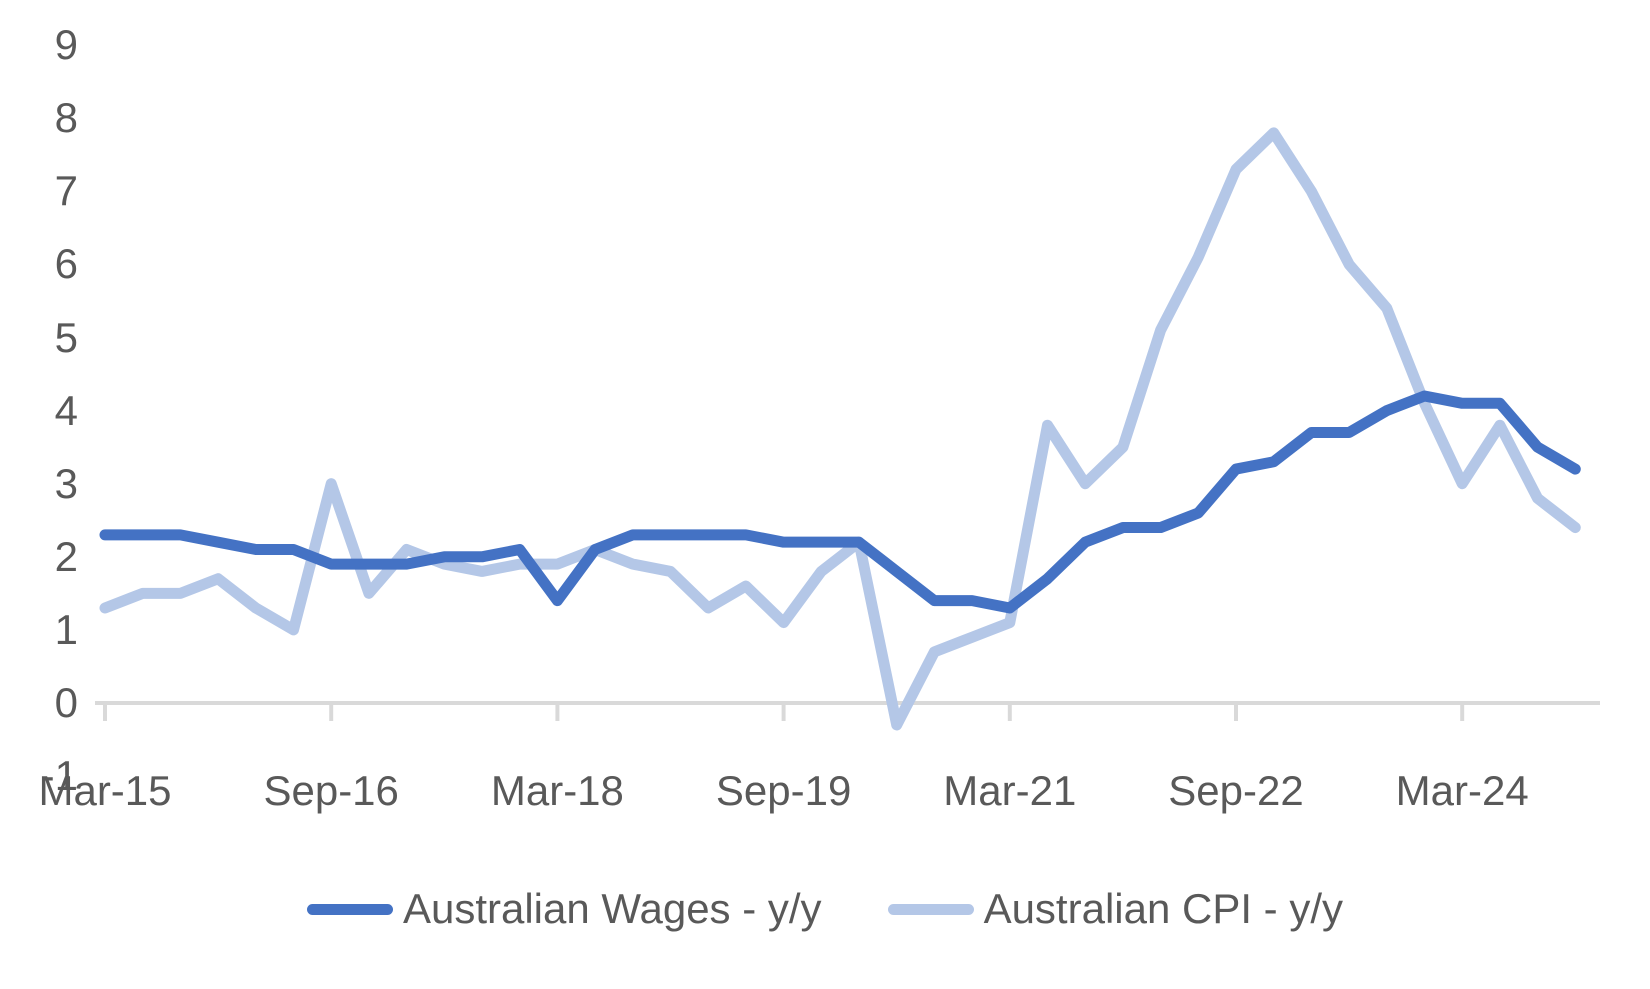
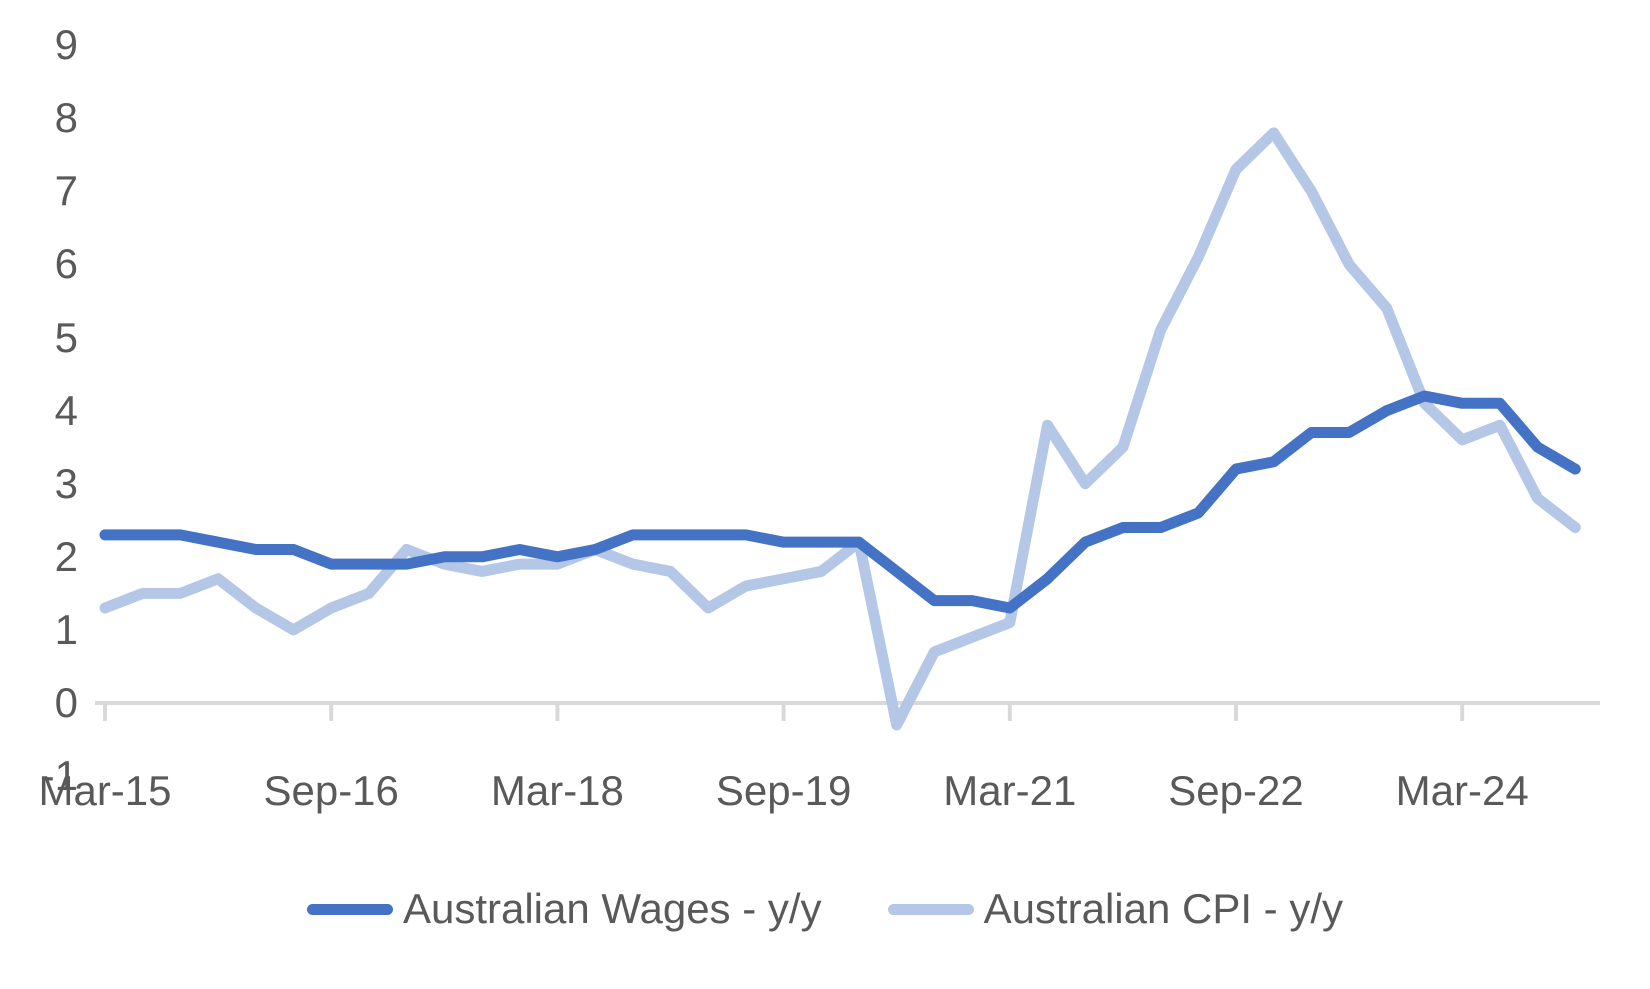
Australian CPI - y/y/Sep-16: 3.0 -> 1.3
Australian Wages - y/y/Mar-18: 1.4 -> 2.0
Australian CPI - y/y/Sep-19: 1.1 -> 1.7
Australian CPI - y/y/Mar-24: 3.0 -> 3.6
